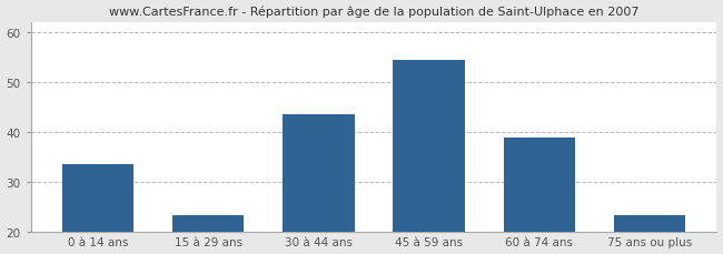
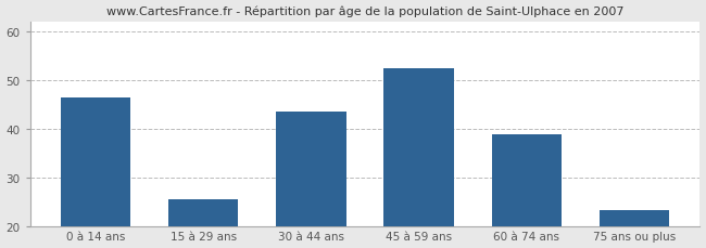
0 à 14 ans: 33.5 -> 46.5
15 à 29 ans: 23.5 -> 25.5
45 à 59 ans: 54.5 -> 52.5
